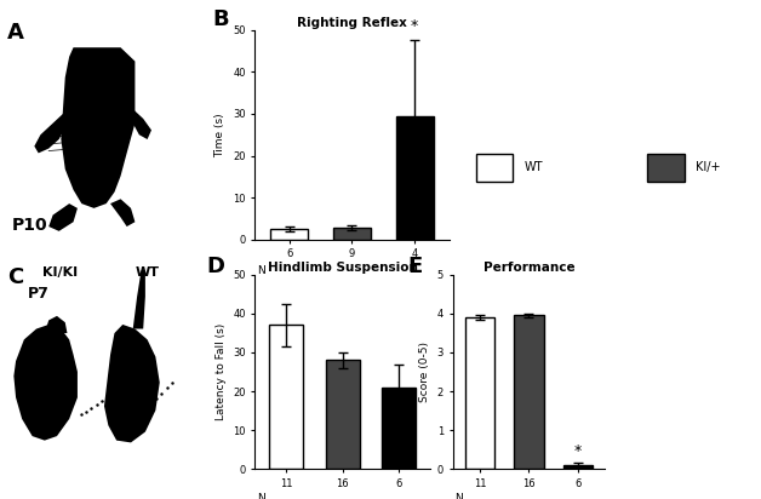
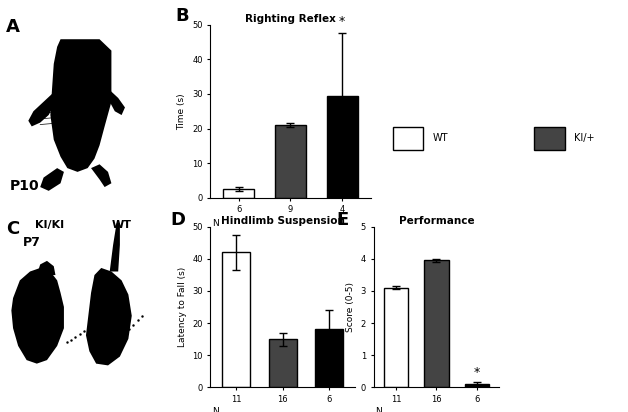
Righting Reflex/9: 2.8 -> 21.0
Hindlimb Suspension/11: 37 -> 42
Hindlimb Suspension/16: 28 -> 15
Hindlimb Suspension/6: 21 -> 18
Performance/11: 3.90 -> 3.10
